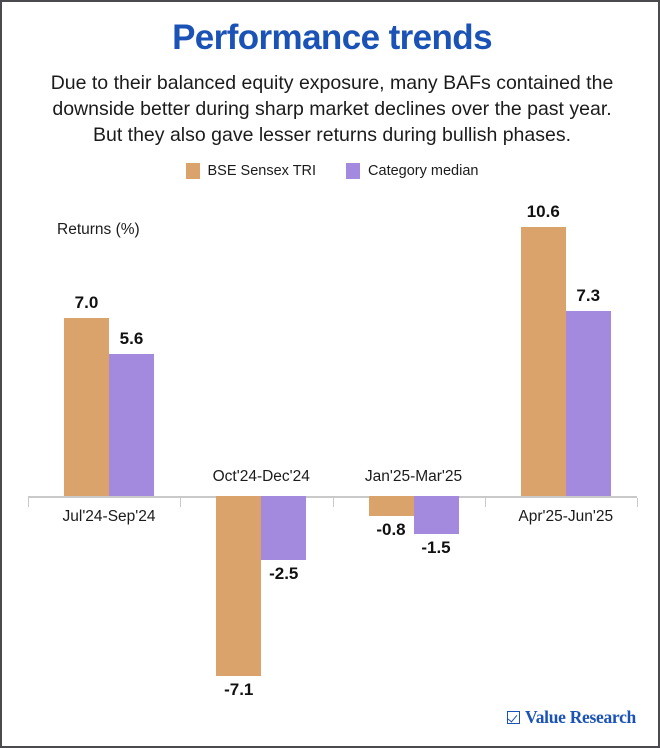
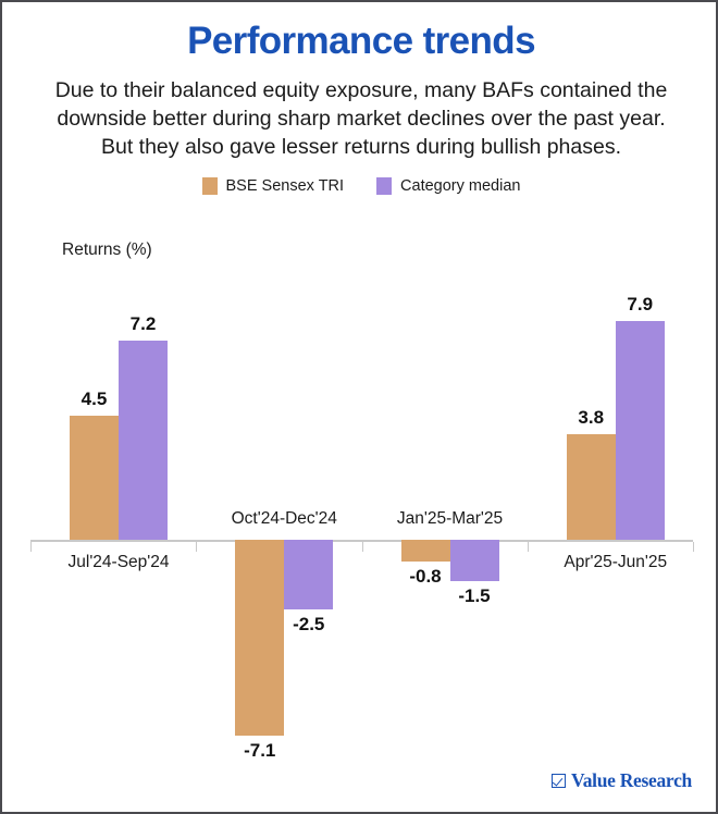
BSE Sensex TRI/Jul'24-Sep'24: 7.0 -> 4.5
Category median/Jul'24-Sep'24: 5.6 -> 7.2
BSE Sensex TRI/Apr'25-Jun'25: 10.6 -> 3.8
Category median/Apr'25-Jun'25: 7.3 -> 7.9
